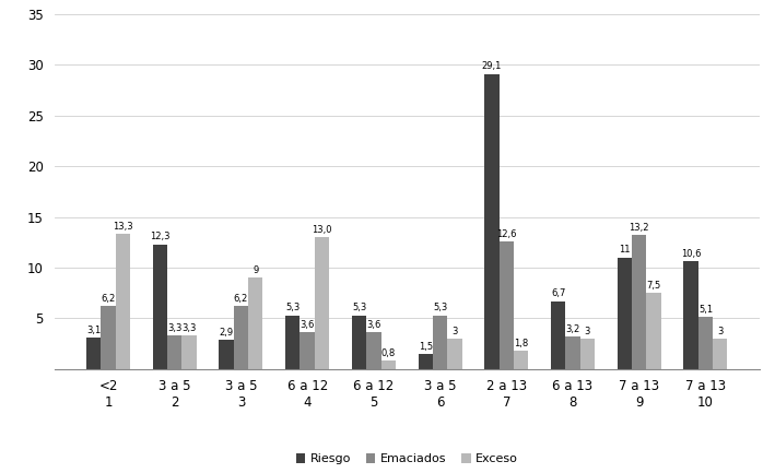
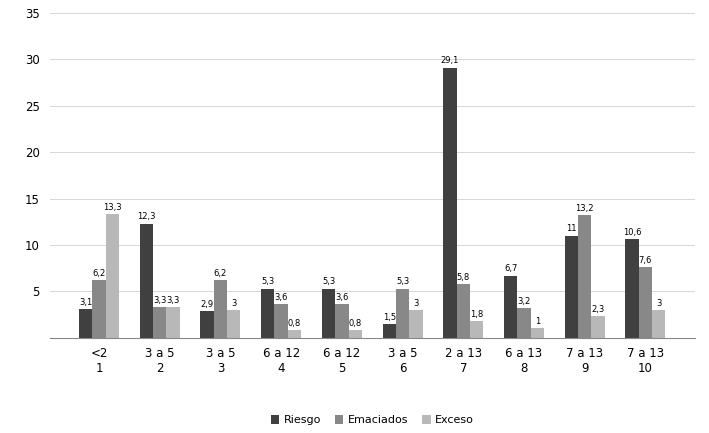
Exceso/3 a 5 3: 9 -> 3
Exceso/6 a 12 4: 13,0 -> 0,8
Emaciados/2 a 13 7: 12,6 -> 5,8
Exceso/6 a 13 8: 3 -> 1
Exceso/7 a 13 9: 7,5 -> 2,3
Emaciados/7 a 13 10: 5,1 -> 7,6
